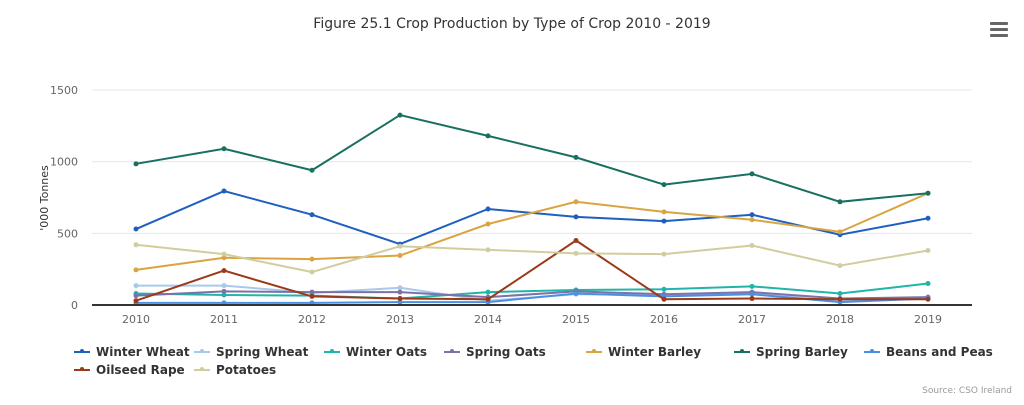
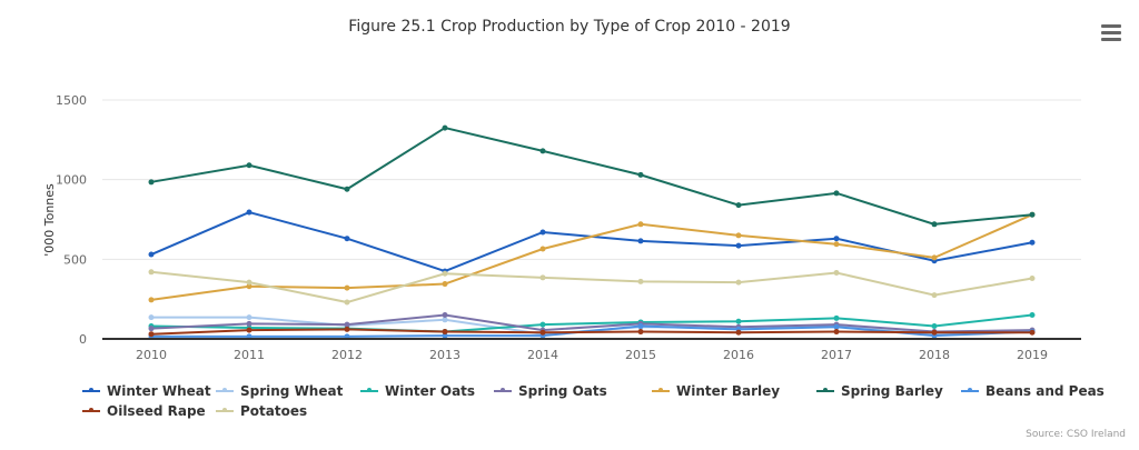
Oilseed Rape/2011: 240 -> 60
Spring Oats/2013: 90 -> 150
Oilseed Rape/2015: 450 -> 40
